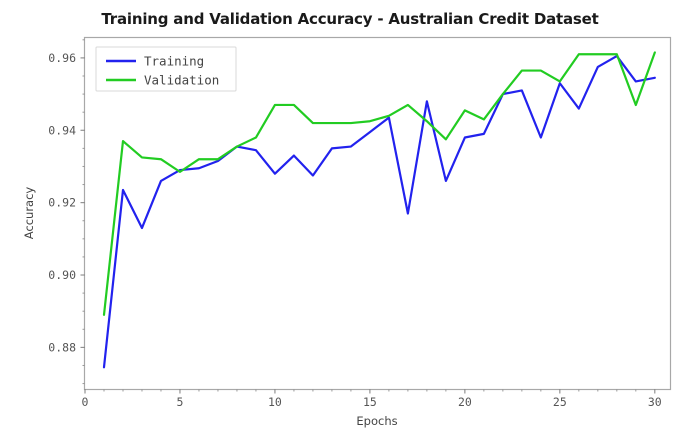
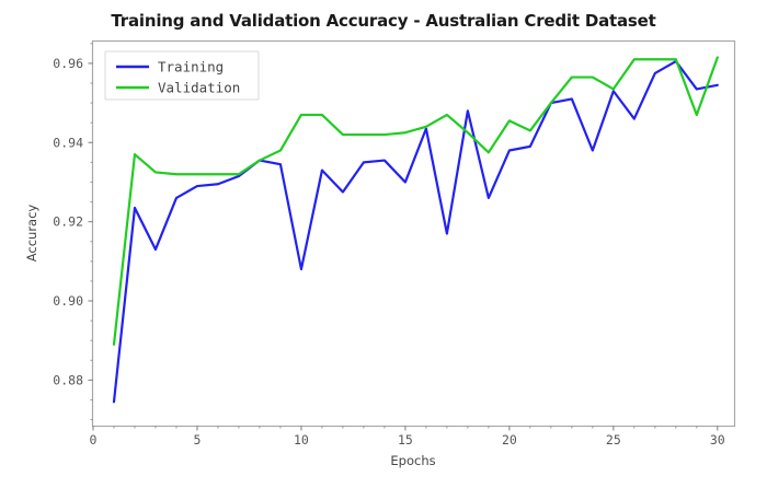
Validation/5: 0.928 -> 0.932
Training/10: 0.928 -> 0.908
Training/15: 0.940 -> 0.930
